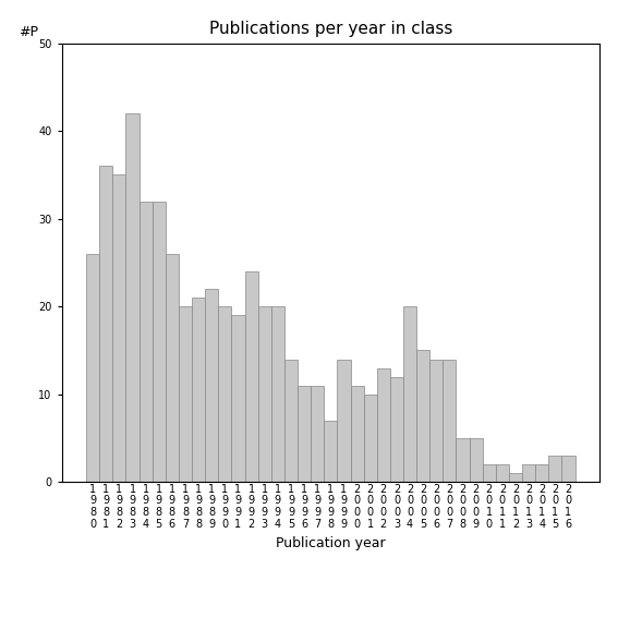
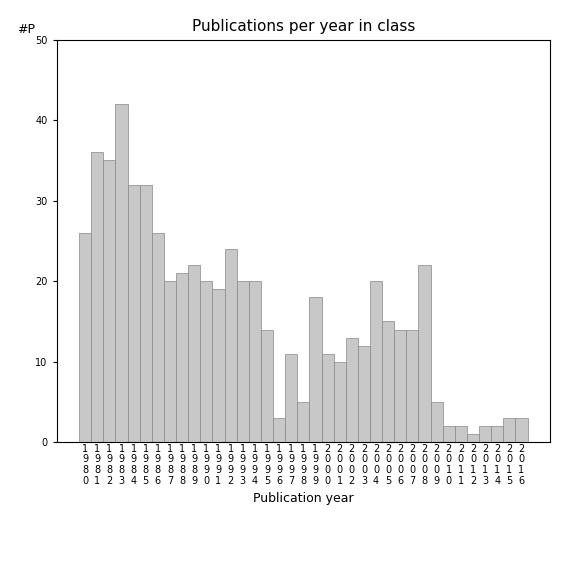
1 9 9 6: 11 -> 3
1 9 9 8: 7 -> 5
1 9 9 9: 14 -> 18
2 0 0 8: 5 -> 22
